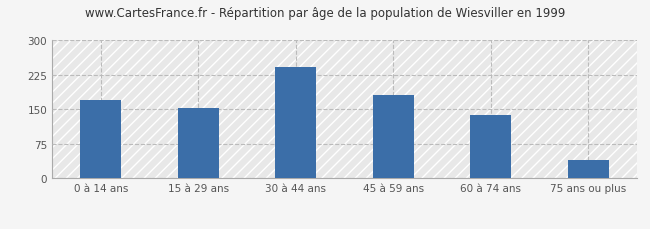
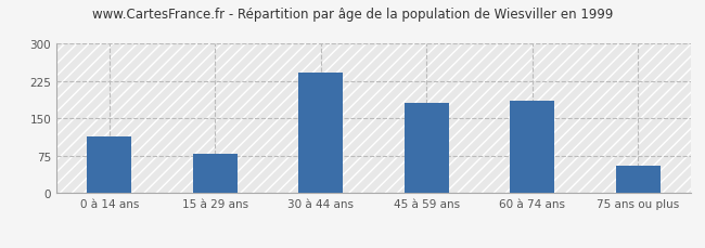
0 à 14 ans: 170 -> 115
15 à 29 ans: 153 -> 80
60 à 74 ans: 138 -> 185
75 ans ou plus: 40 -> 55
